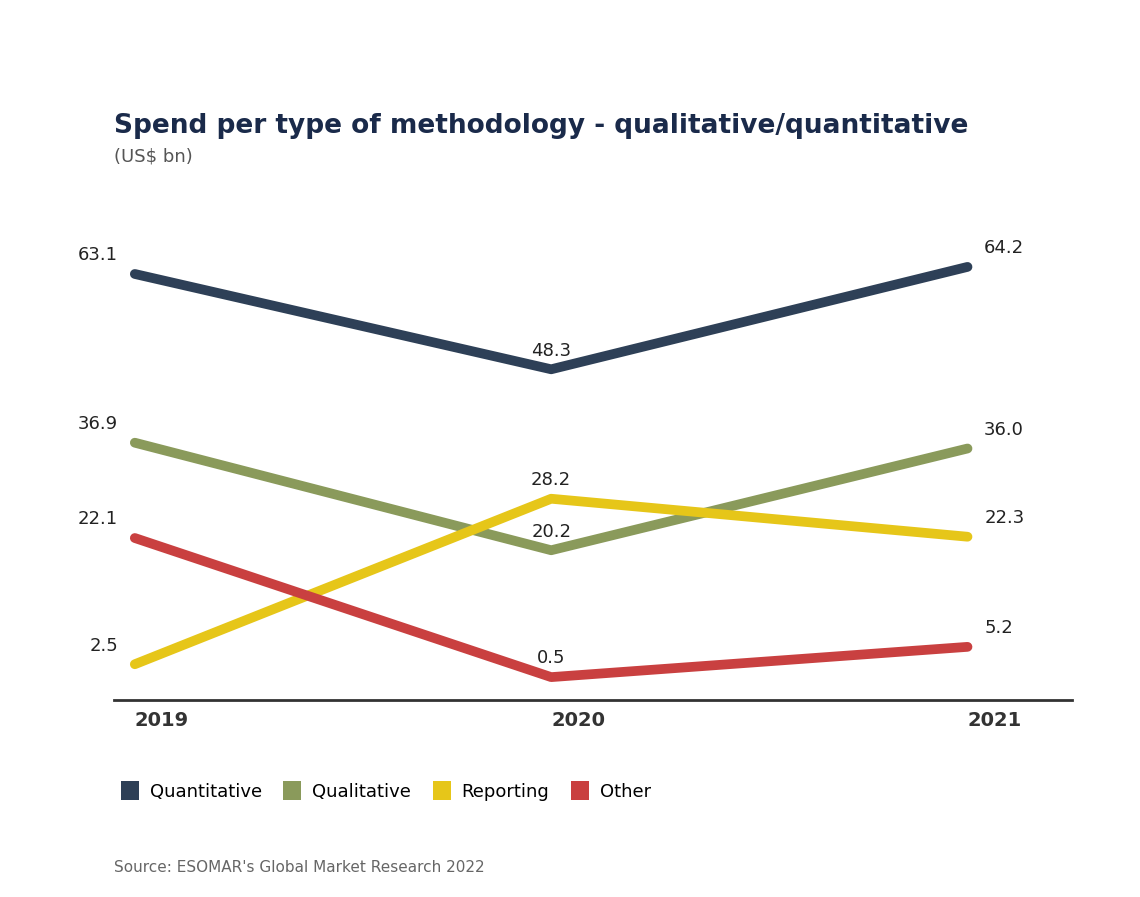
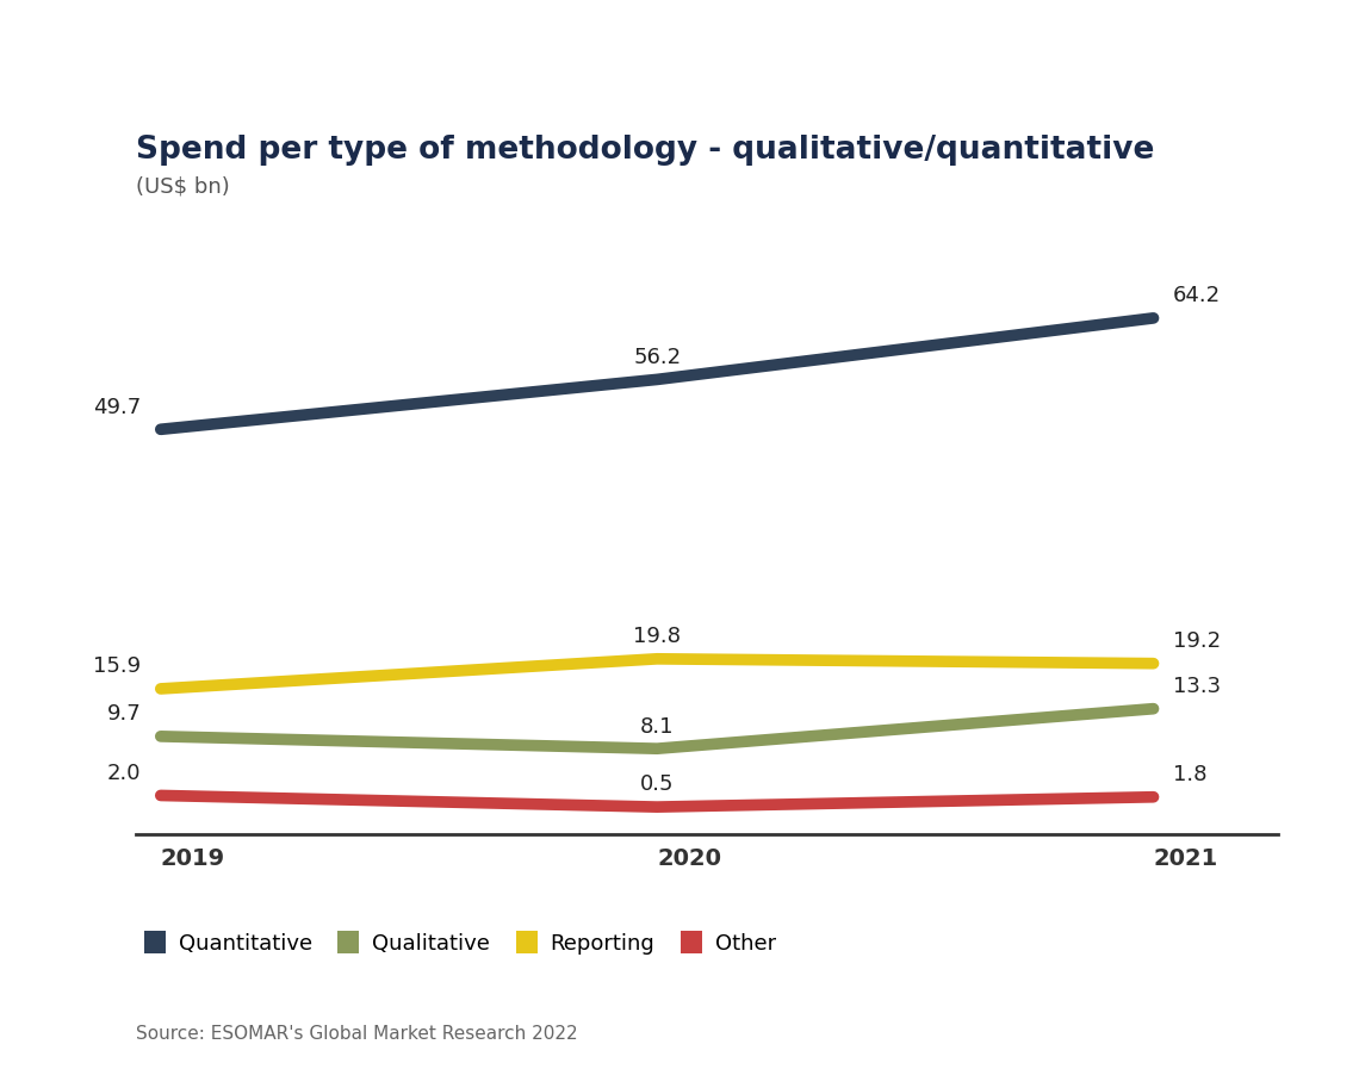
Quantitative/2019: 63.1 -> 49.7
Qualitative/2019: 36.9 -> 9.7
Reporting/2019: 2.5 -> 15.9
Other/2019: 22.1 -> 2.0
Quantitative/2020: 48.3 -> 56.2
Qualitative/2020: 20.2 -> 8.1
Reporting/2020: 28.2 -> 19.8
Qualitative/2021: 36.0 -> 13.3
Reporting/2021: 22.3 -> 19.2
Other/2021: 5.2 -> 1.8
